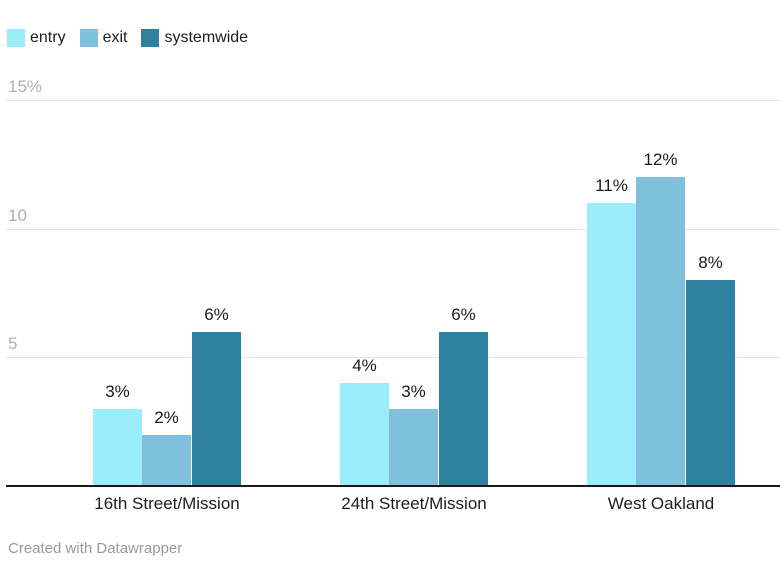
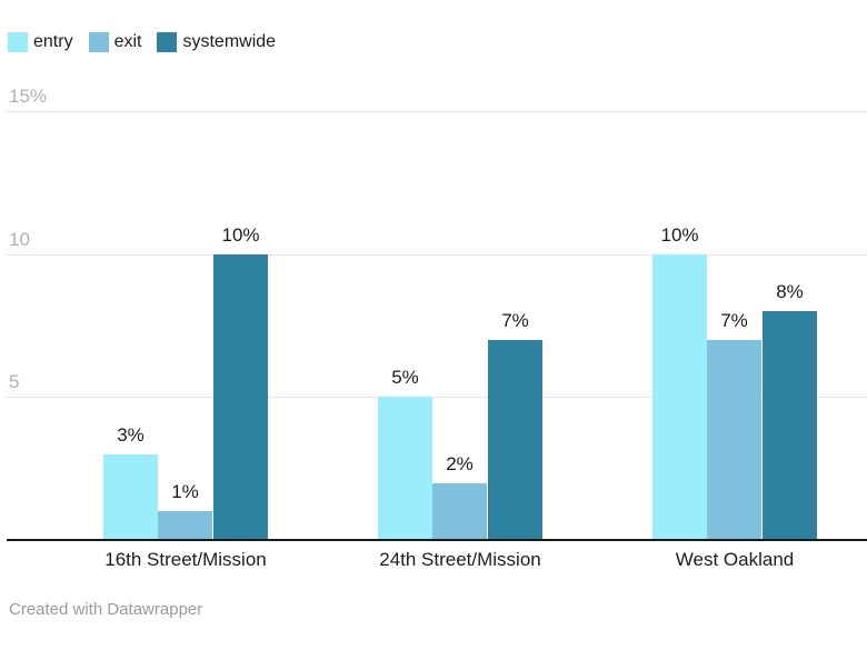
exit/16th Street/Mission: 2% -> 1%
systemwide/16th Street/Mission: 6% -> 10%
entry/24th Street/Mission: 4% -> 5%
exit/24th Street/Mission: 3% -> 2%
systemwide/24th Street/Mission: 6% -> 7%
entry/West Oakland: 11% -> 10%
exit/West Oakland: 12% -> 7%
